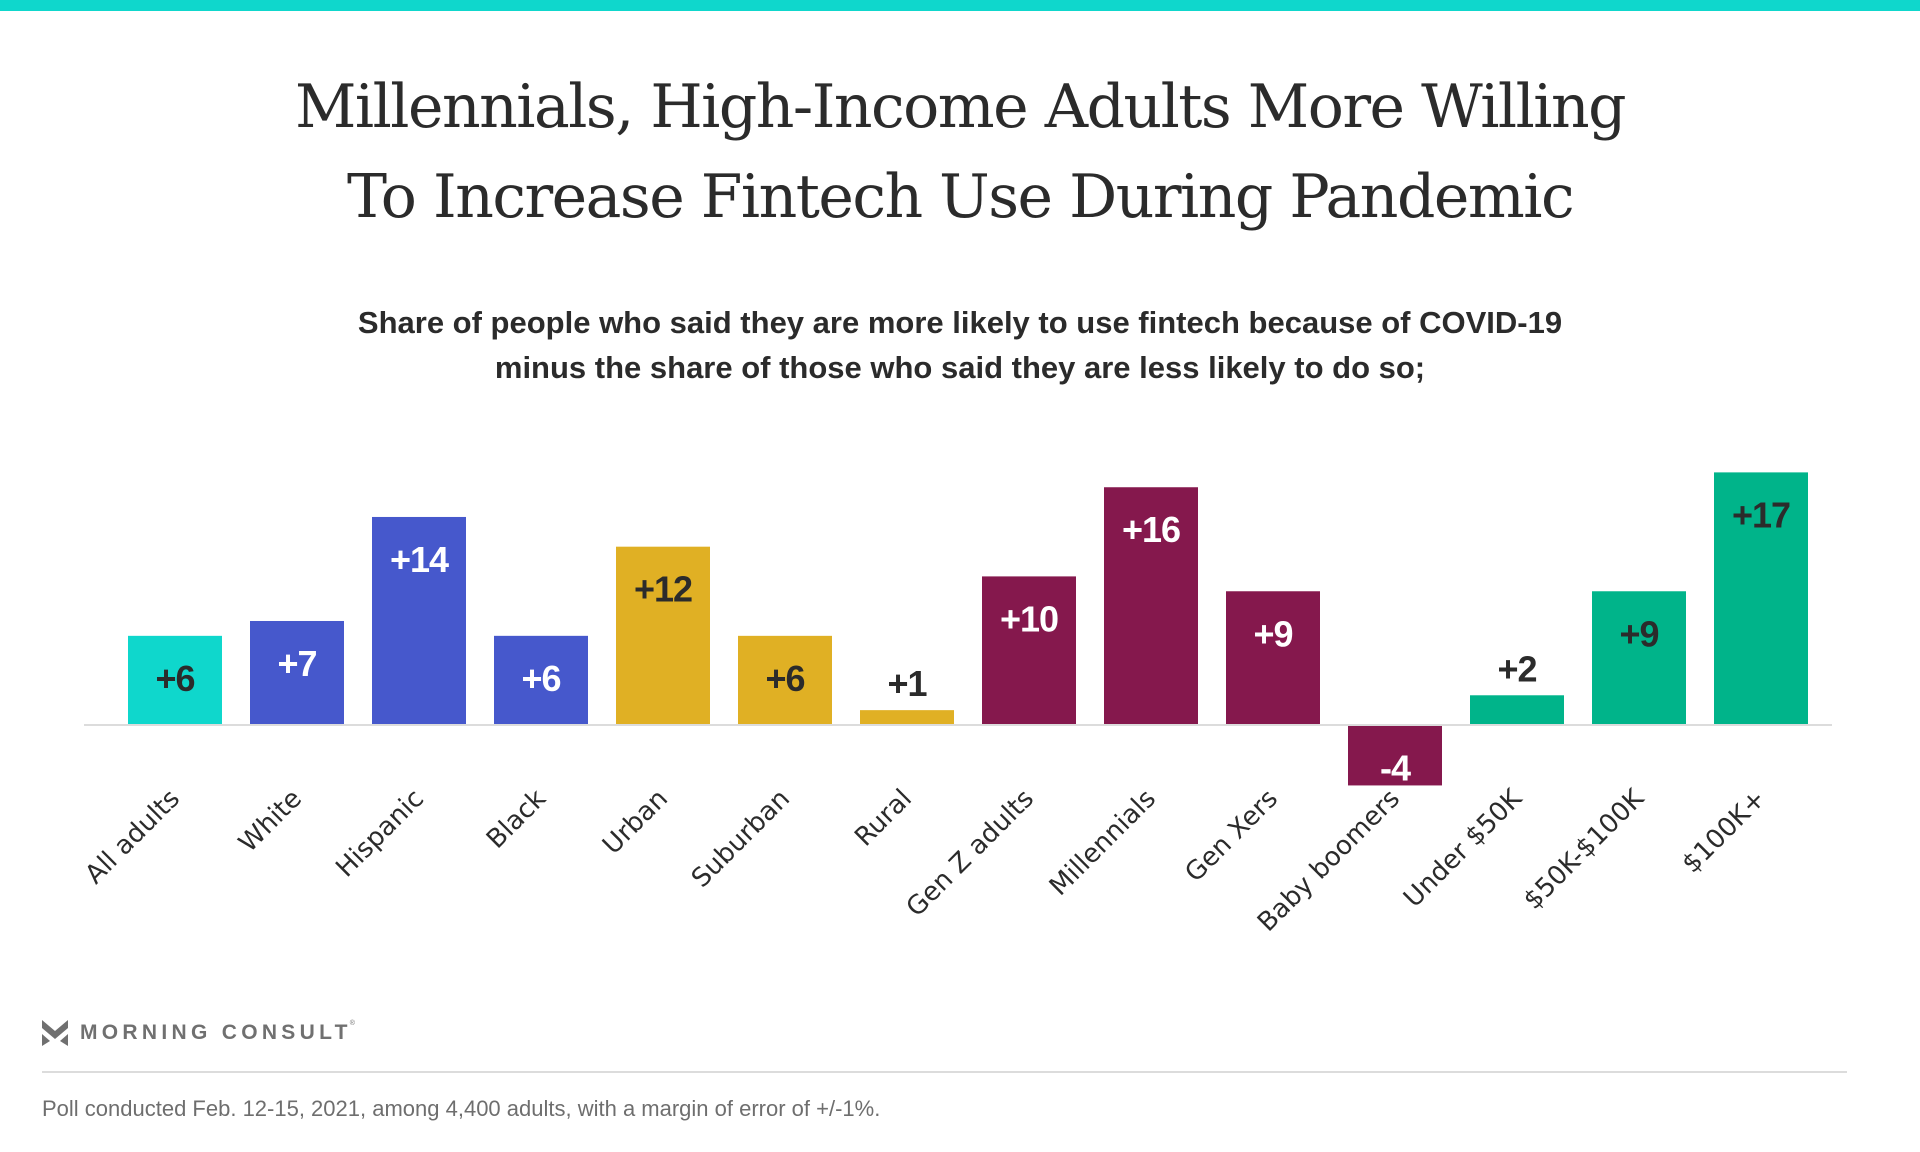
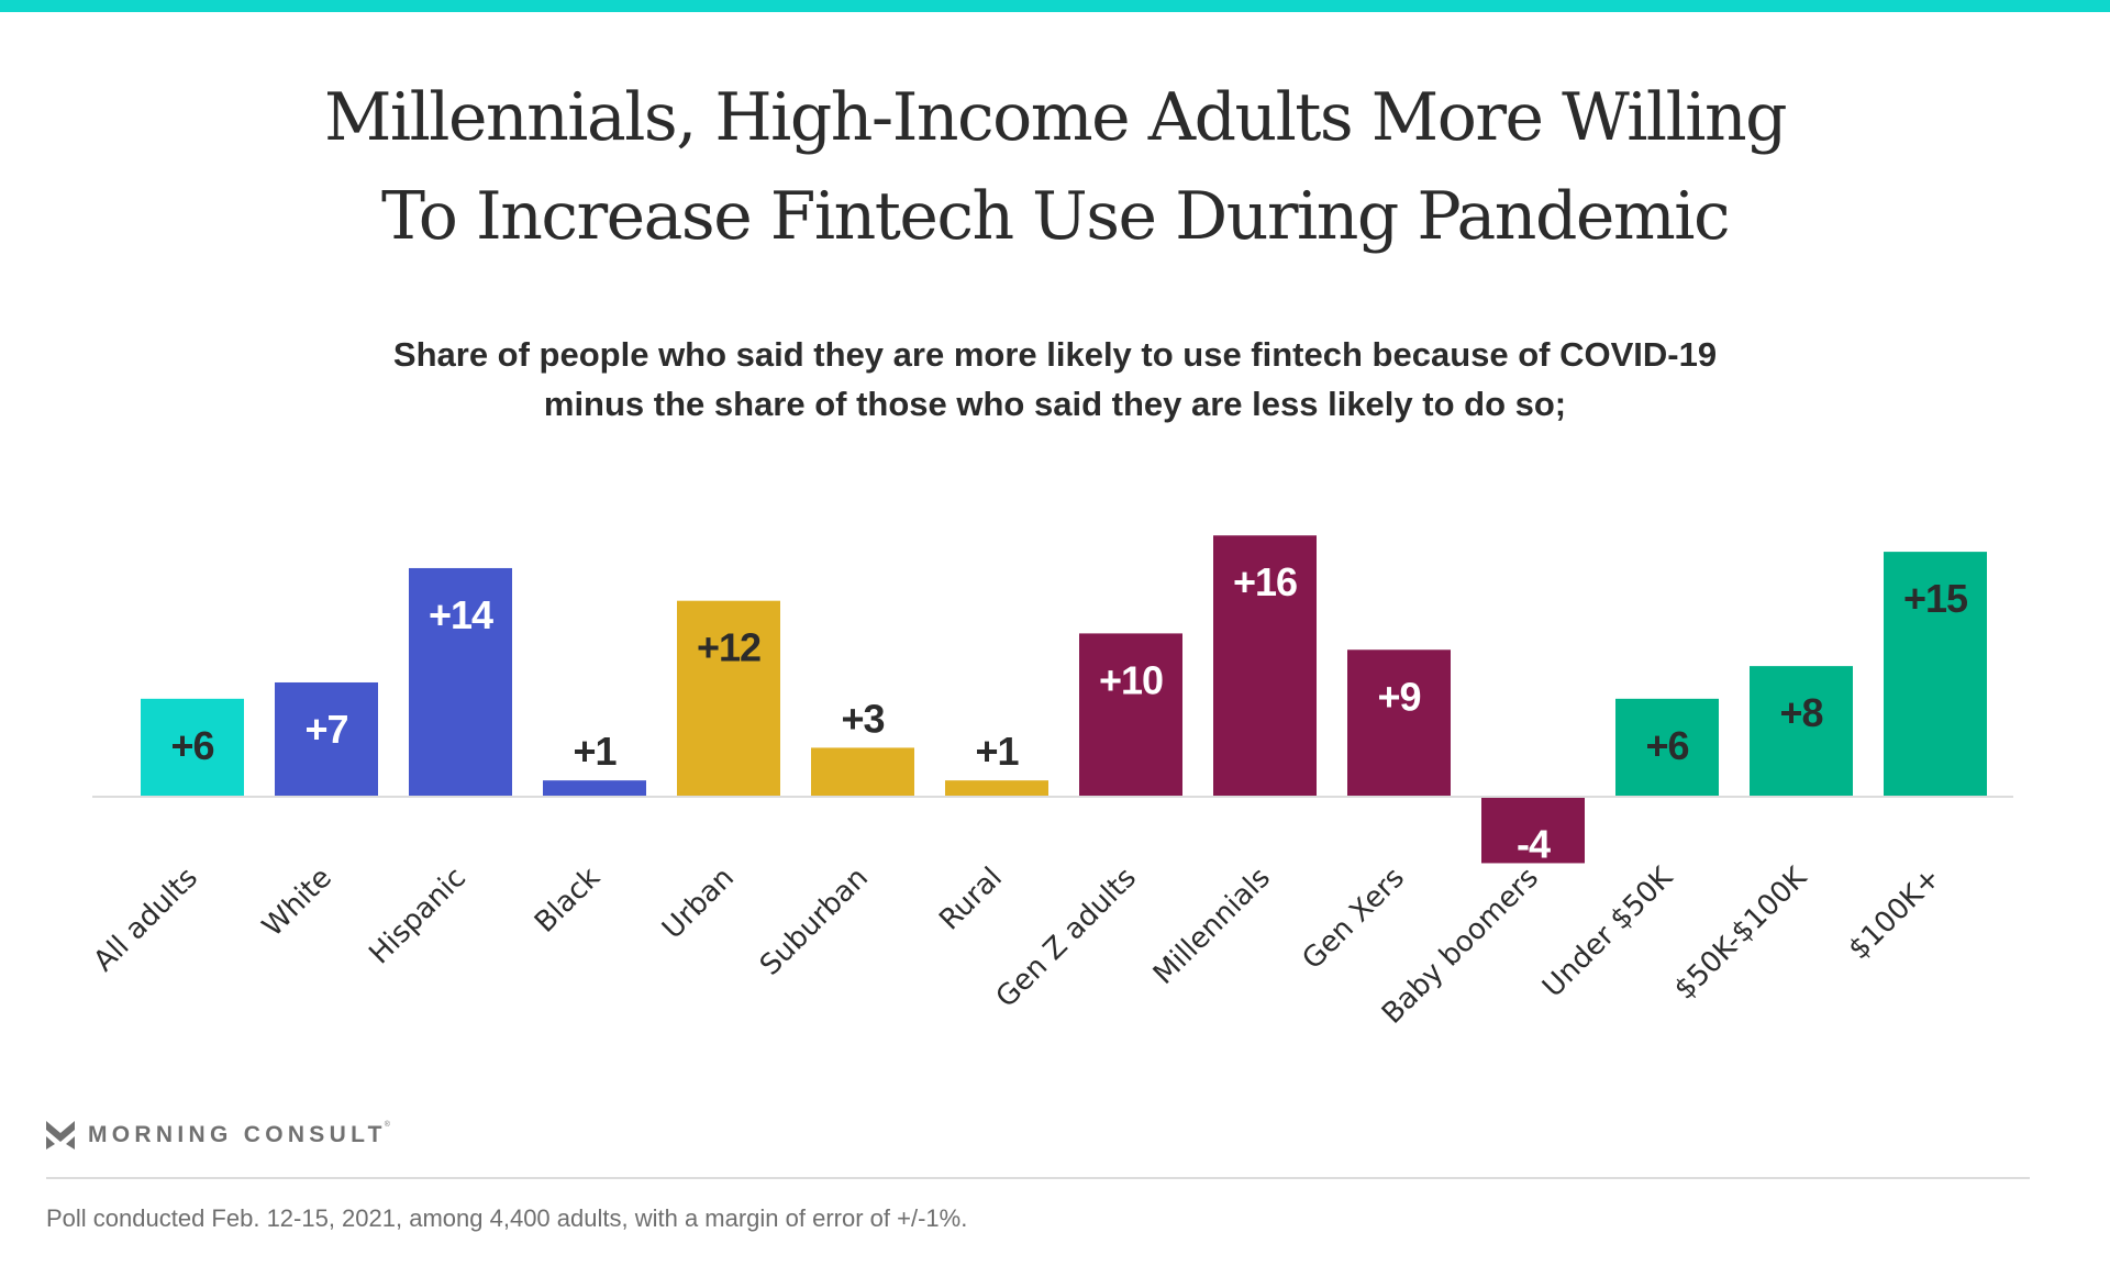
Black: +6 -> +1
Suburban: +6 -> +3
Under $50K: +2 -> +6
$50K-$100K: +9 -> +8
$100K+: +17 -> +15
